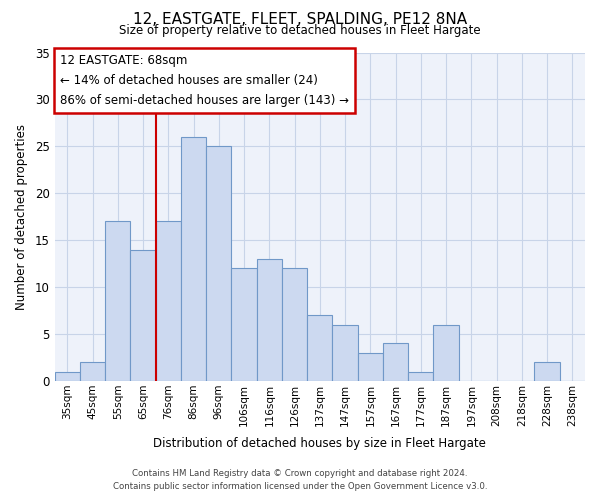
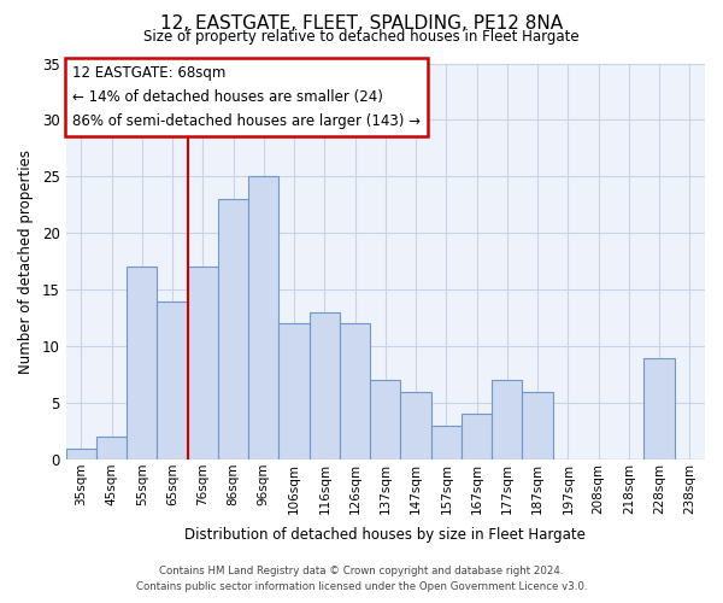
86sqm: 26 -> 23
177sqm: 1 -> 7
228sqm: 2 -> 9
